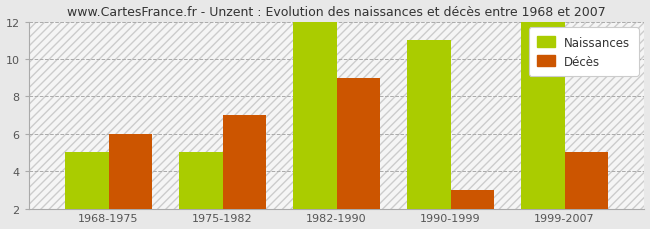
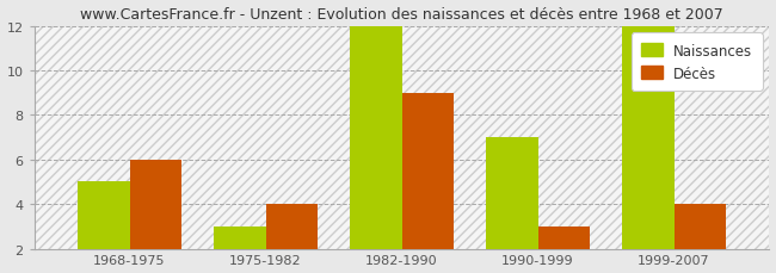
Naissances/1975-1982: 5 -> 3
Décès/1975-1982: 7 -> 4
Naissances/1990-1999: 11 -> 7
Décès/1999-2007: 5 -> 4
